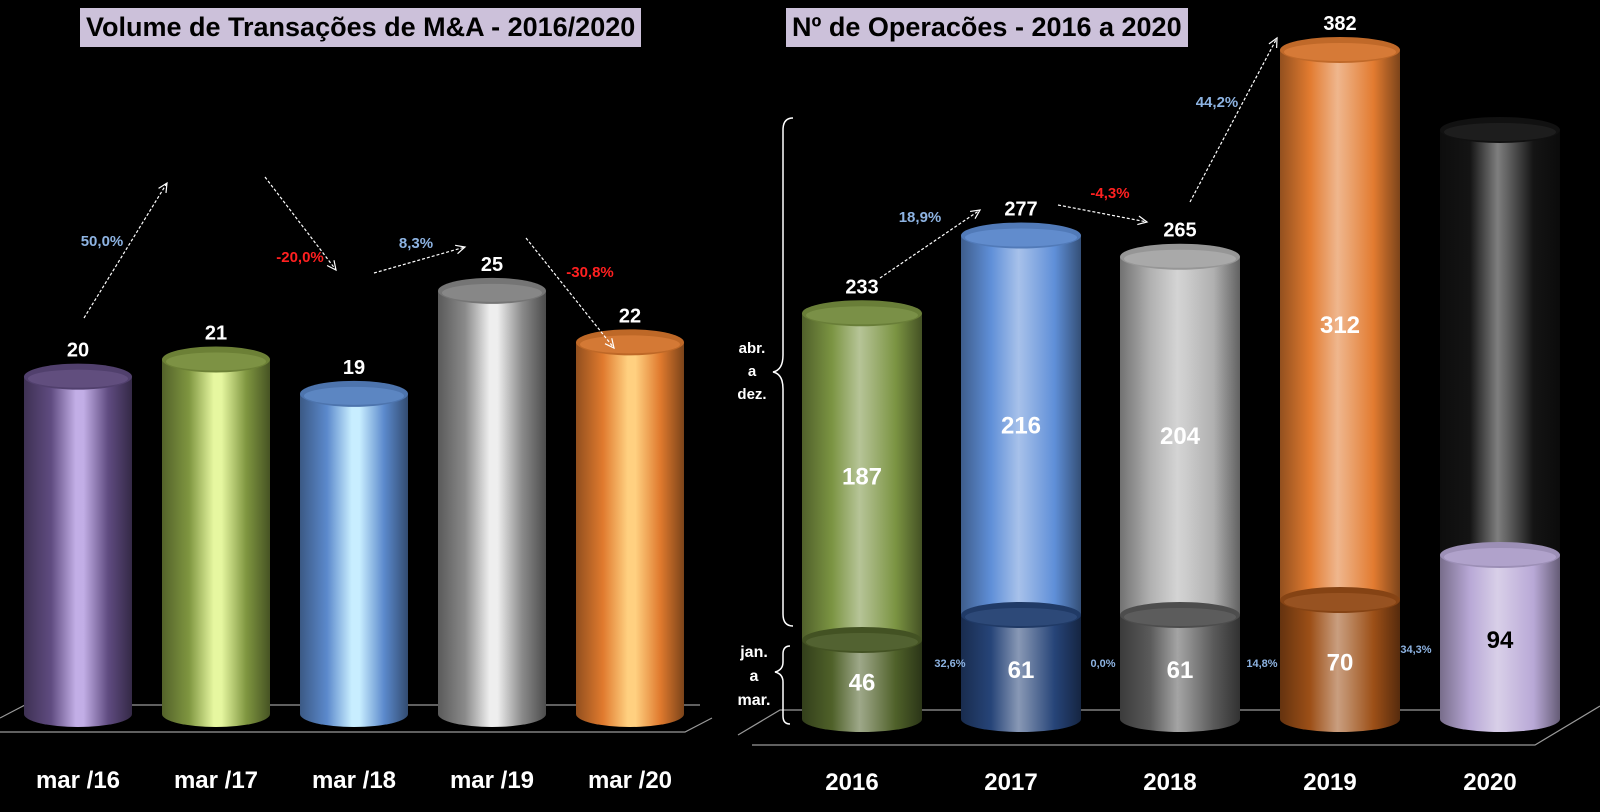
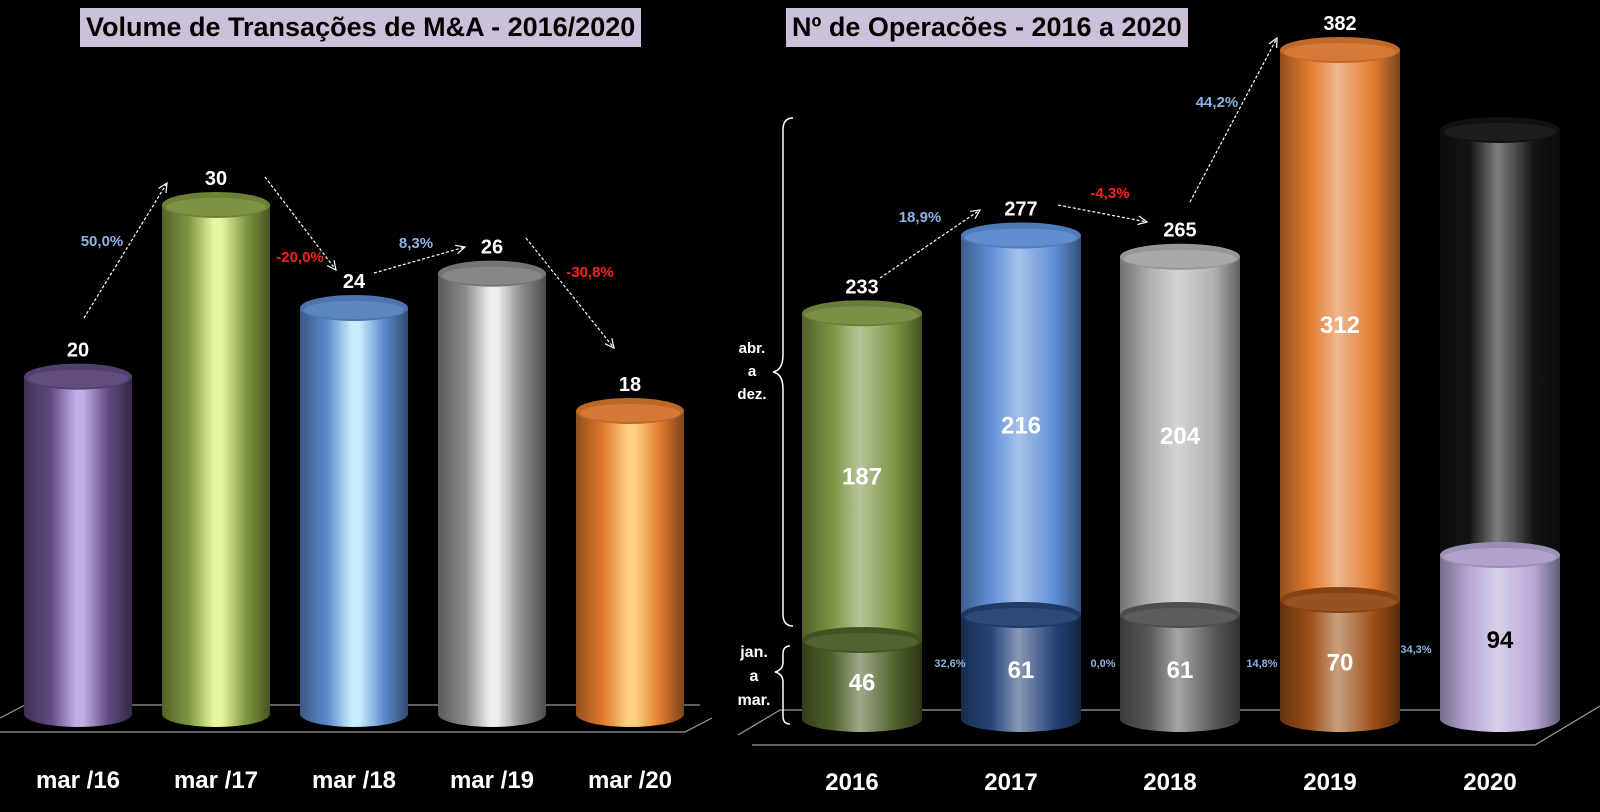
Volume de Transações de M&A - 2016/2020/mar /17: 21 -> 30
Volume de Transações de M&A - 2016/2020/mar /18: 19 -> 24
Volume de Transações de M&A - 2016/2020/mar /19: 25 -> 26
Volume de Transações de M&A - 2016/2020/mar /20: 22 -> 18
